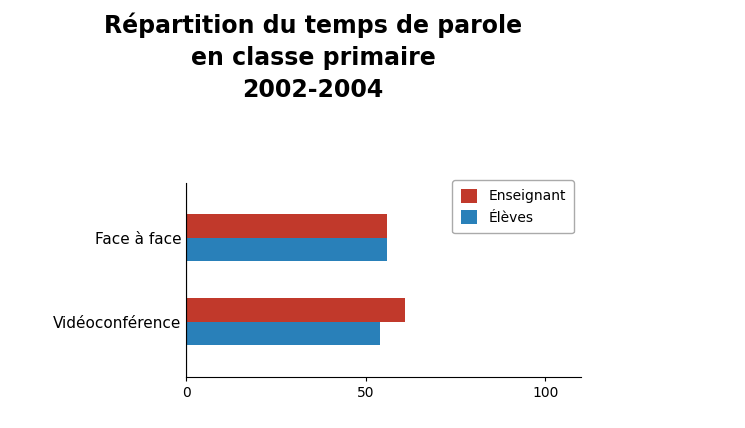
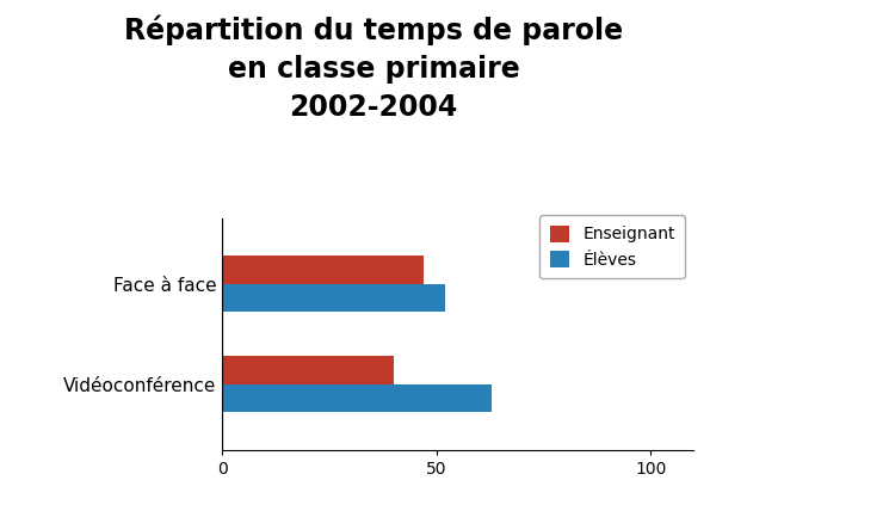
Enseignant/Face à face: 56 -> 47
Élèves/Face à face: 56 -> 52
Enseignant/Vidéoconférence: 61 -> 40
Élèves/Vidéoconférence: 54 -> 63
